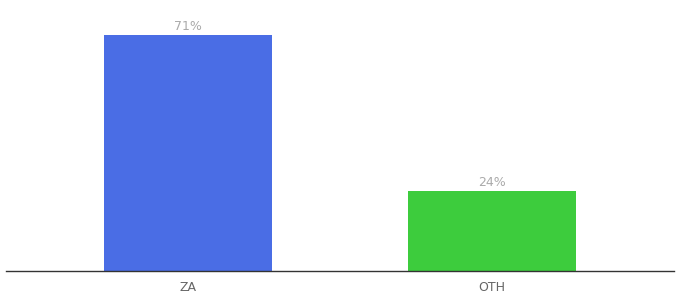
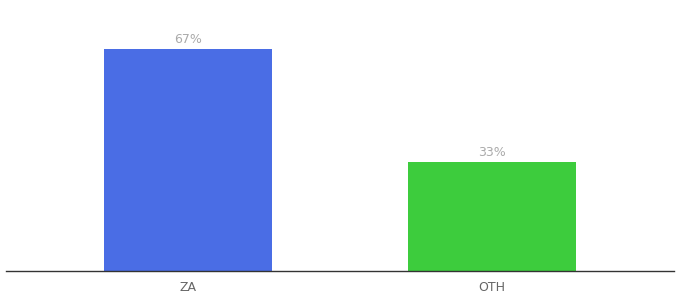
ZA: 71% -> 67%
OTH: 24% -> 33%
